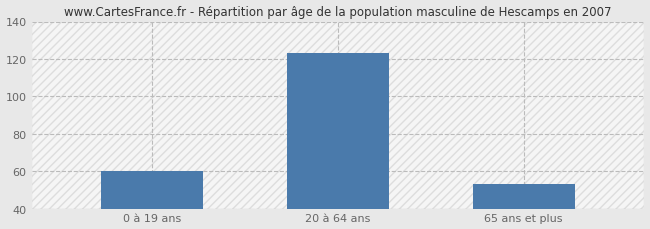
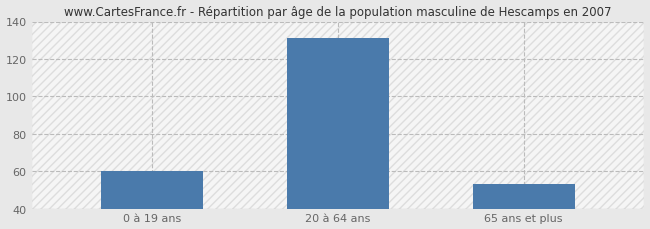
20 à 64 ans: 123 -> 131
